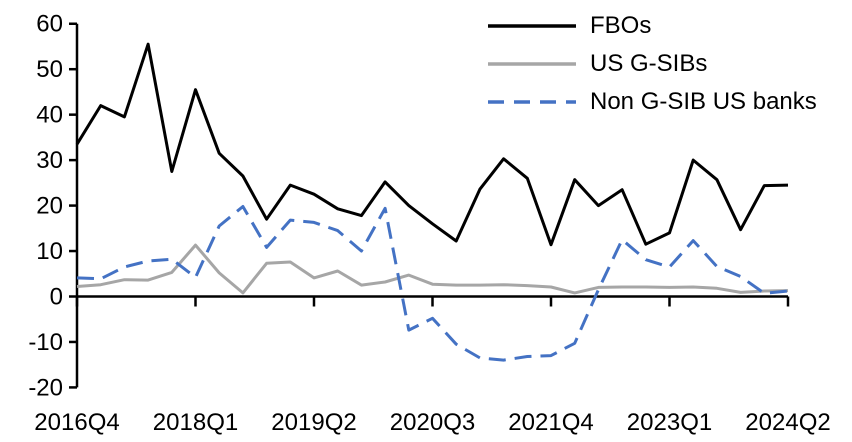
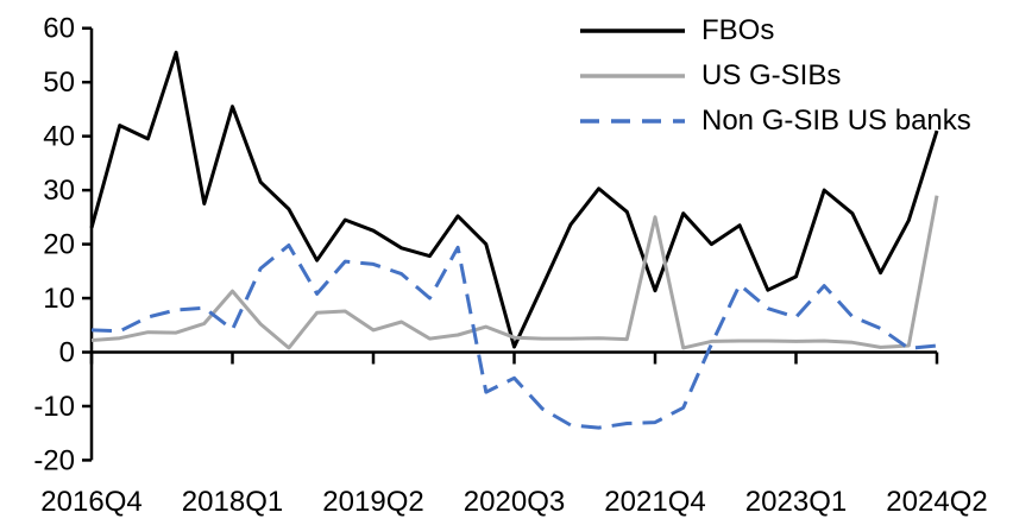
FBOs/2016Q4: 34 -> 23
FBOs/2020Q3: 16 -> 1
US G-SIBs/2021Q4: 2 -> 25
FBOs/2024Q2: 24 -> 41
US G-SIBs/2024Q2: 1 -> 29
